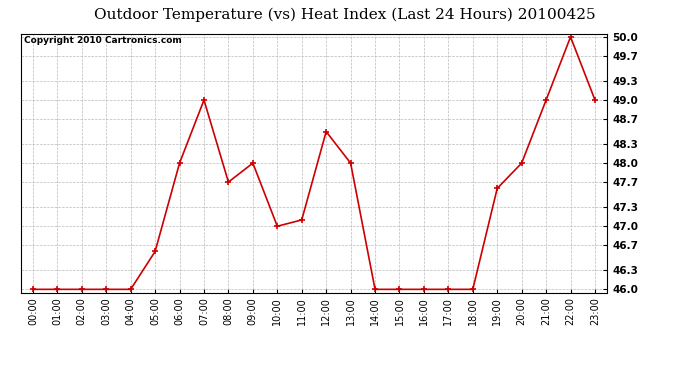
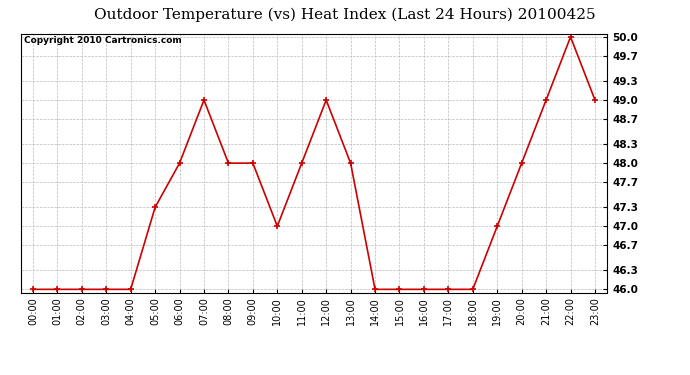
05:00: 46.6 -> 47.3
08:00: 47.7 -> 48.0
11:00: 47.1 -> 48.0
12:00: 48.5 -> 49.0
19:00: 47.6 -> 47.0
